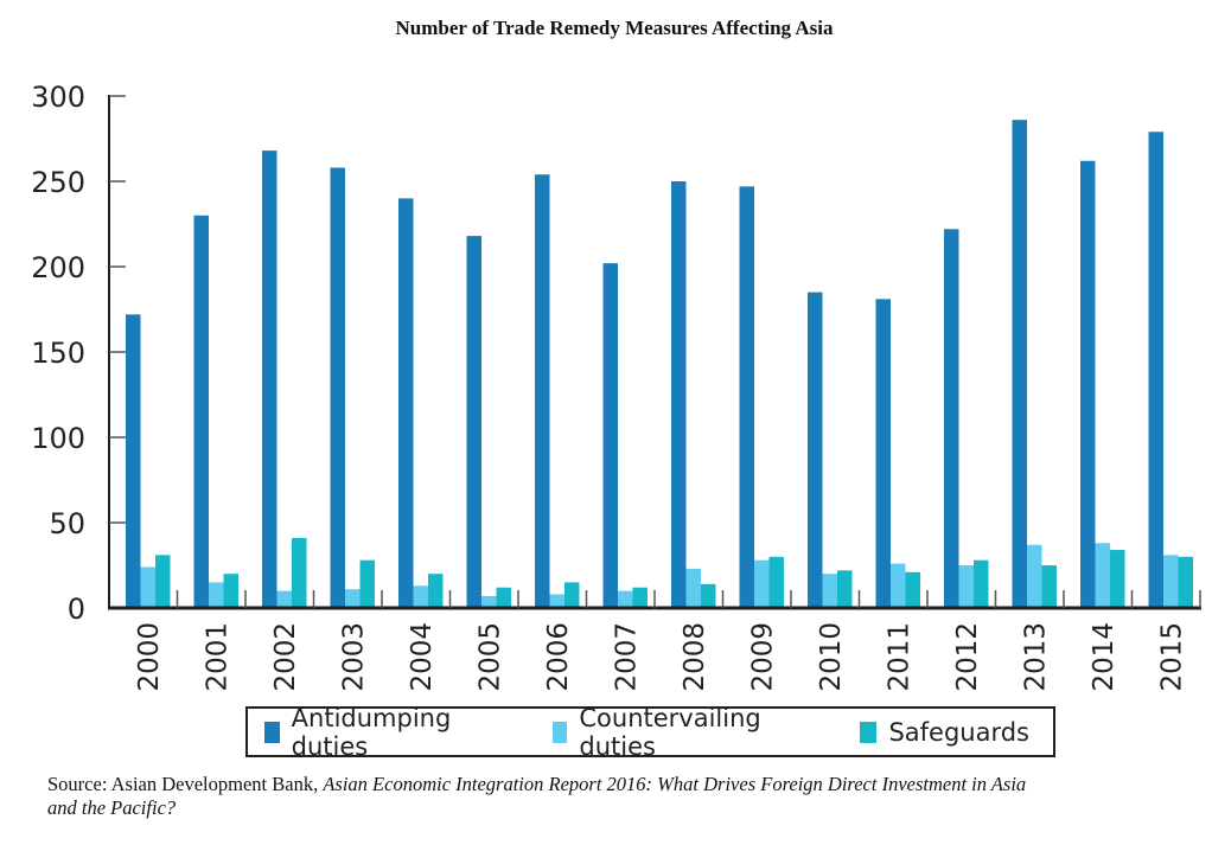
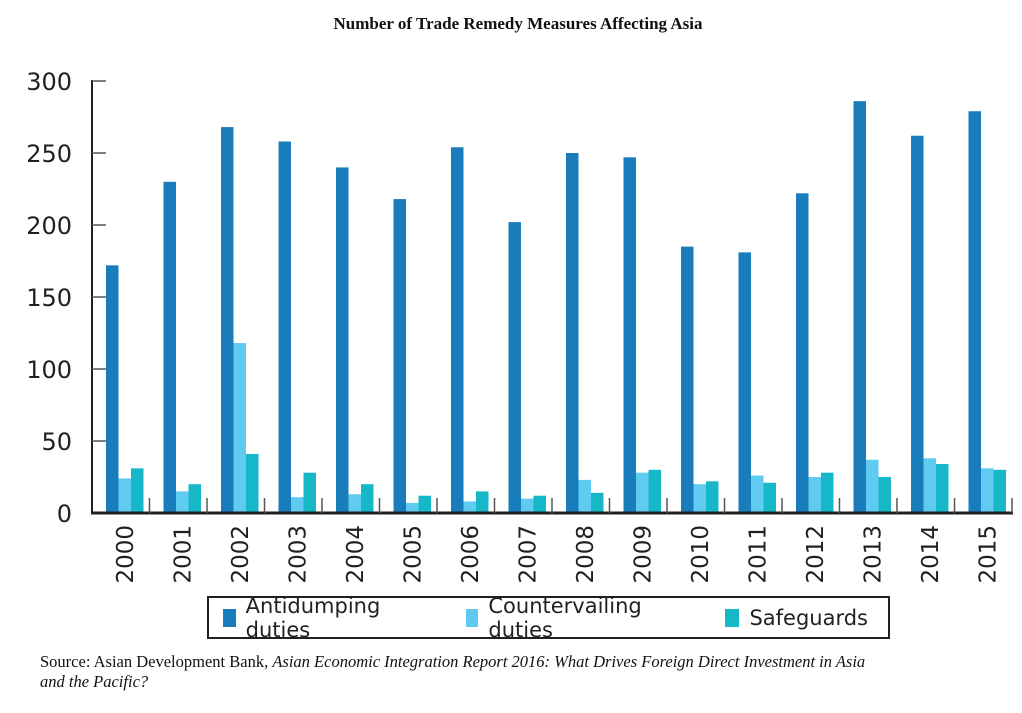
Countervailing duties/2002: 10 -> 118
